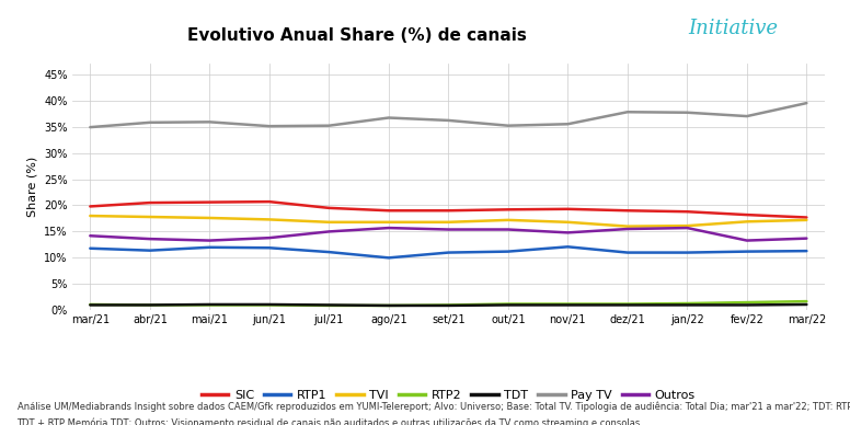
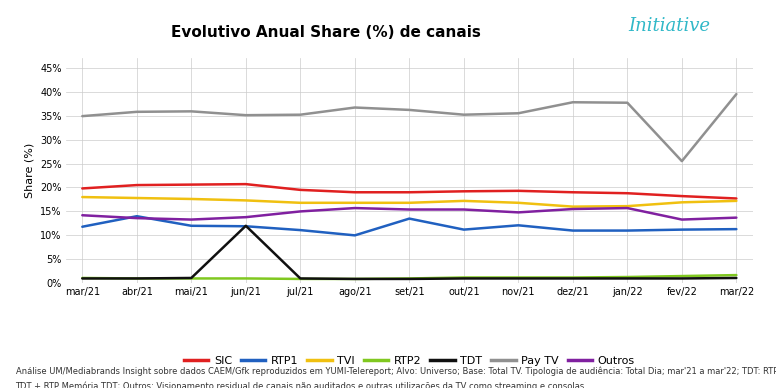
RTP1/abr/21: 11.4% -> 14.0%
TDT/jun/21: 1.1% -> 12.0%
RTP1/set/21: 11.0% -> 13.5%
Pay TV/fev/22: 37.0% -> 25.5%
